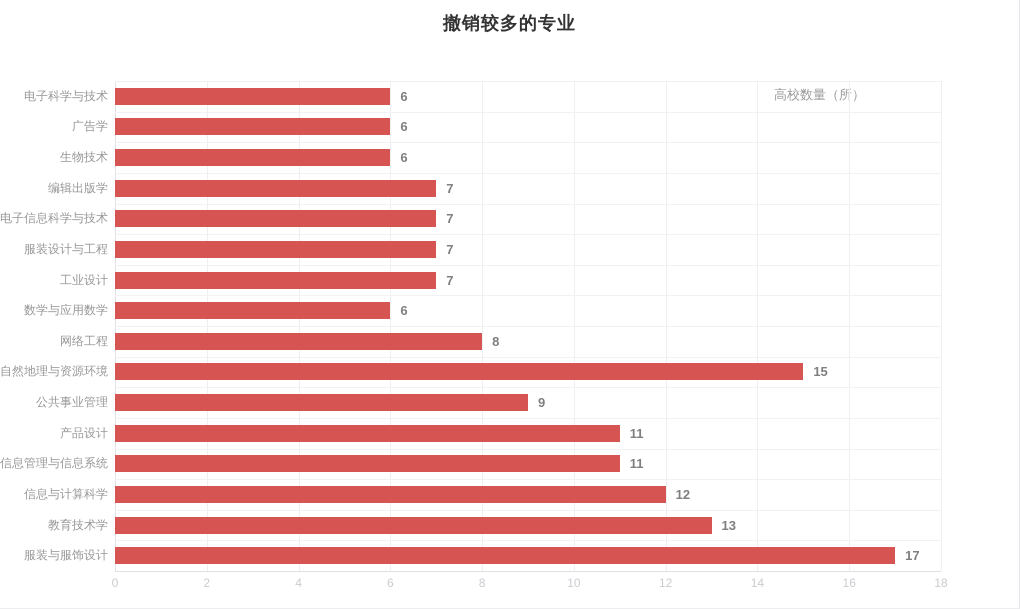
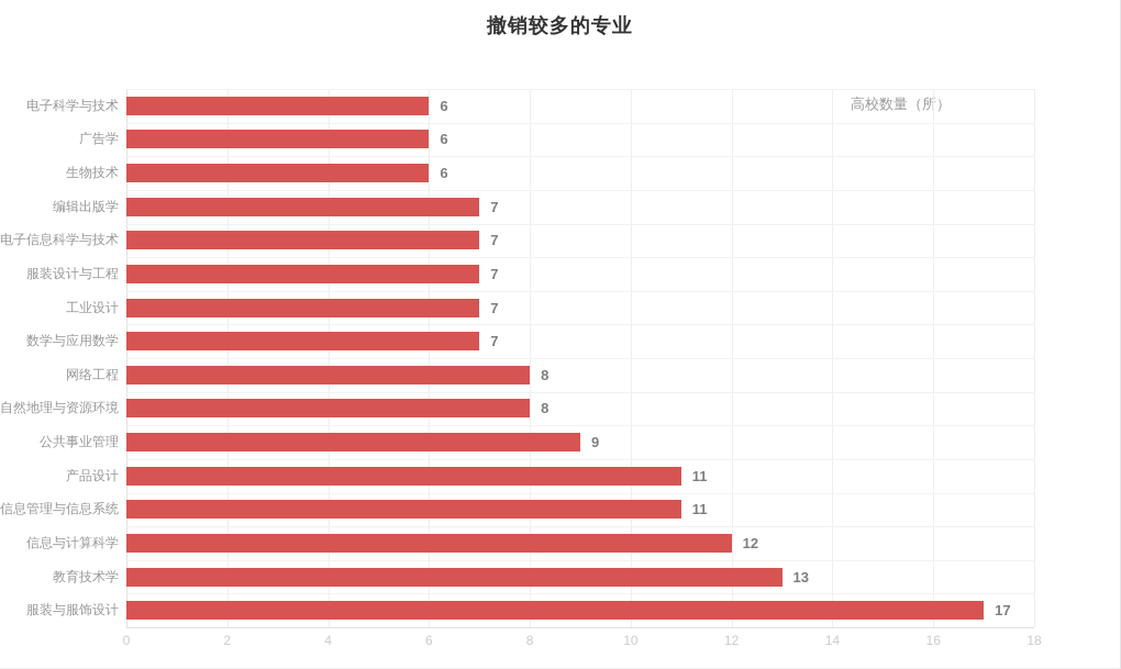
数学与应用数学: 6 -> 7
自然地理与资源环境: 15 -> 8
